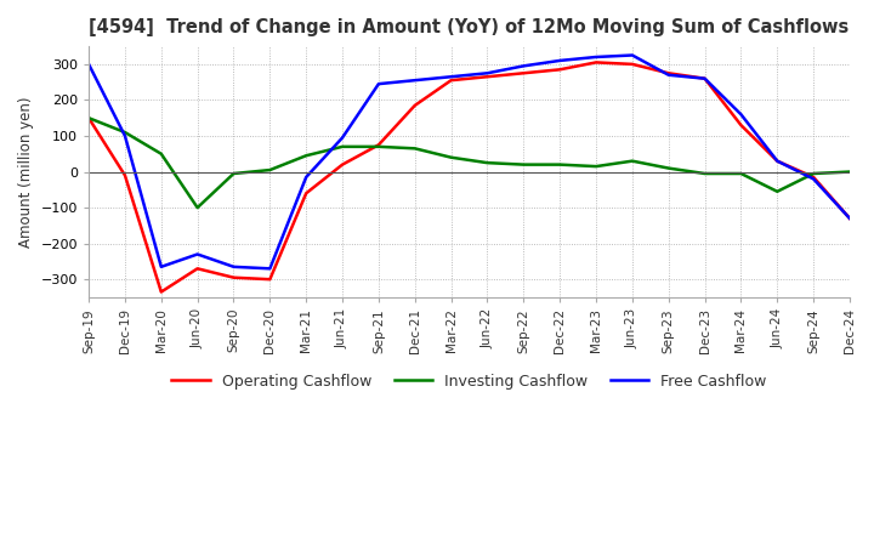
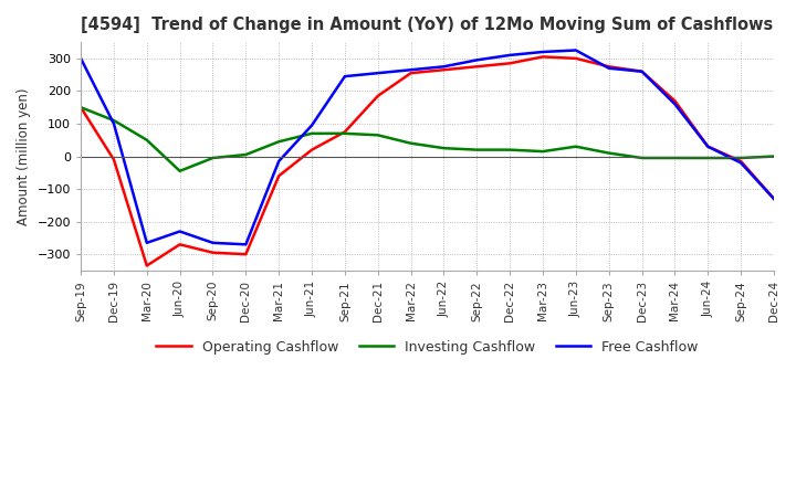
Investing Cashflow/Jun-20: -100 -> -45
Operating Cashflow/Mar-24: 130 -> 170
Investing Cashflow/Jun-24: -55 -> -5
